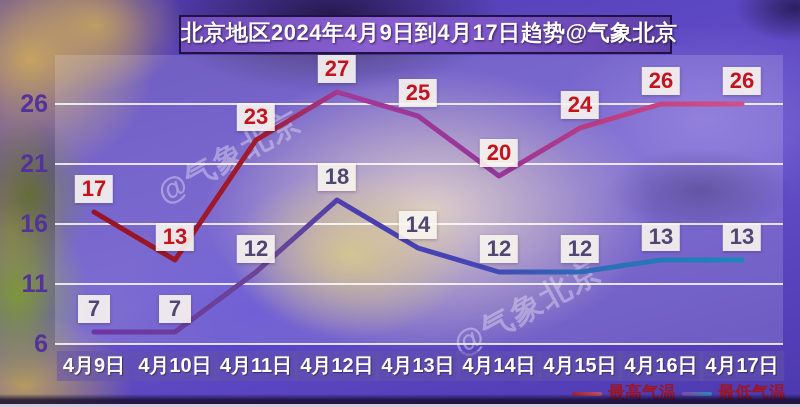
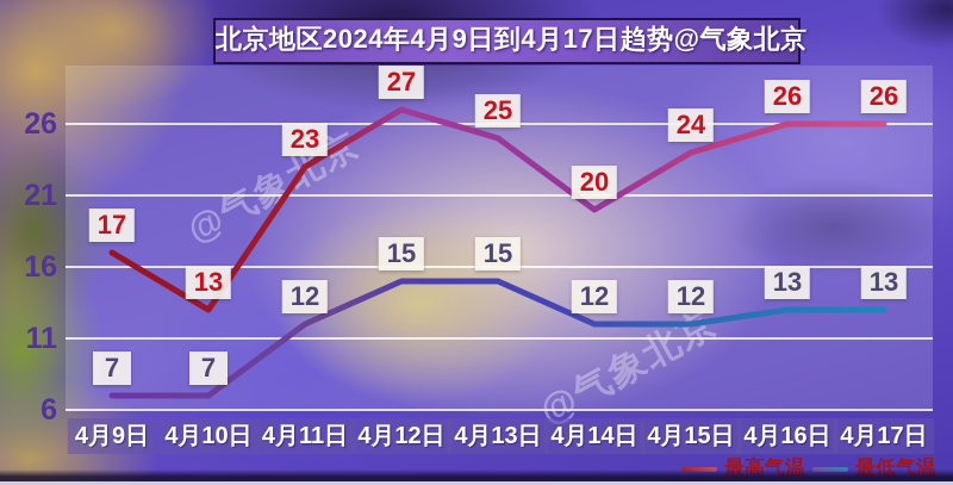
最低气温/4月12日: 18 -> 15
最低气温/4月13日: 14 -> 15
